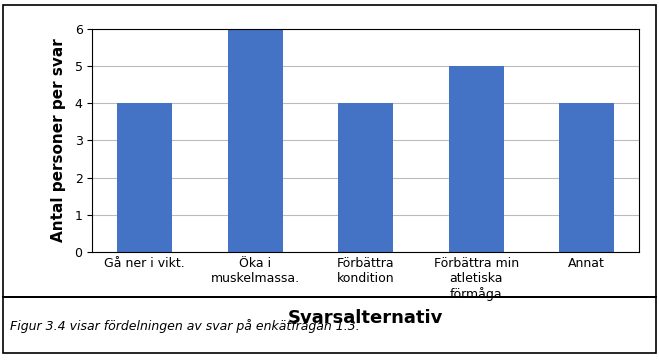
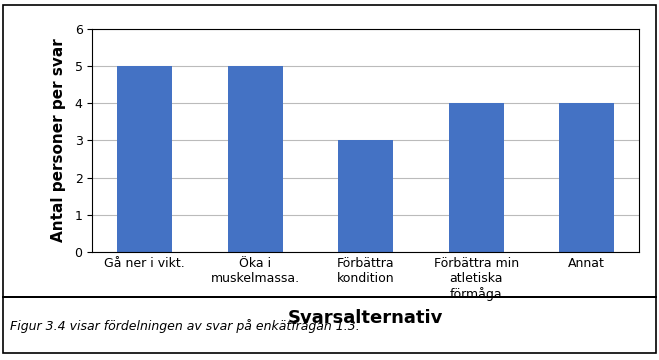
Gå ner i vikt.: 4 -> 5
Öka i muskelmassa.: 6 -> 5
Förbättra kondition: 4 -> 3
Förbättra min atletiska förmåga: 5 -> 4
